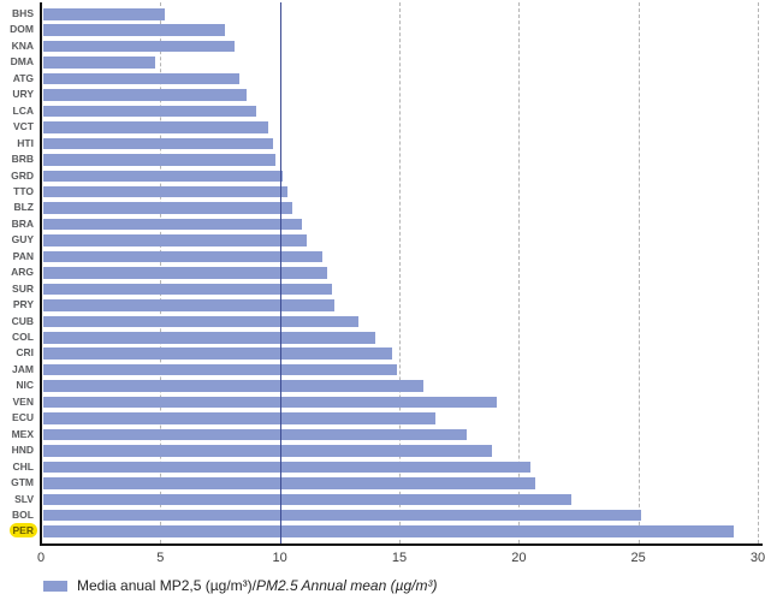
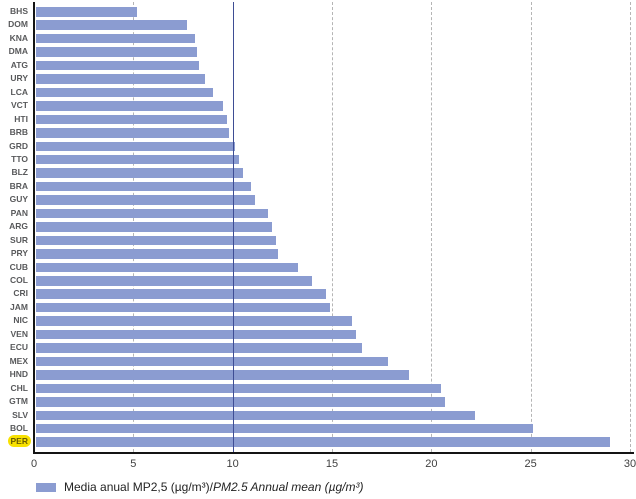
DMA: 4.8 -> 8.2
VEN: 19.1 -> 16.2
